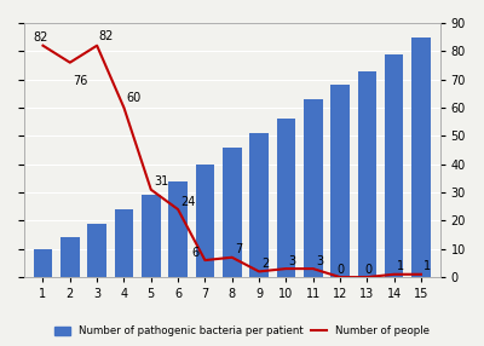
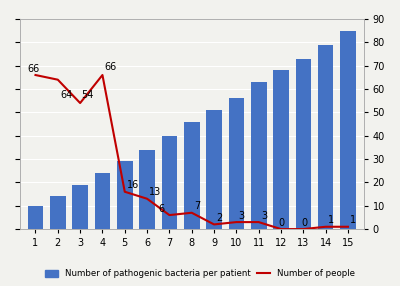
Number of people/1: 82 -> 66
Number of people/2: 76 -> 64
Number of people/3: 82 -> 54
Number of people/4: 60 -> 66
Number of people/5: 31 -> 16
Number of people/6: 24 -> 13
